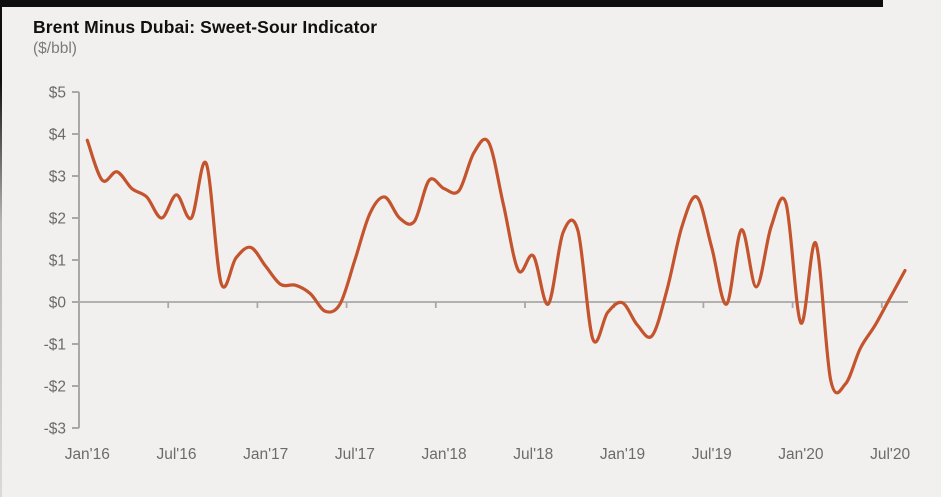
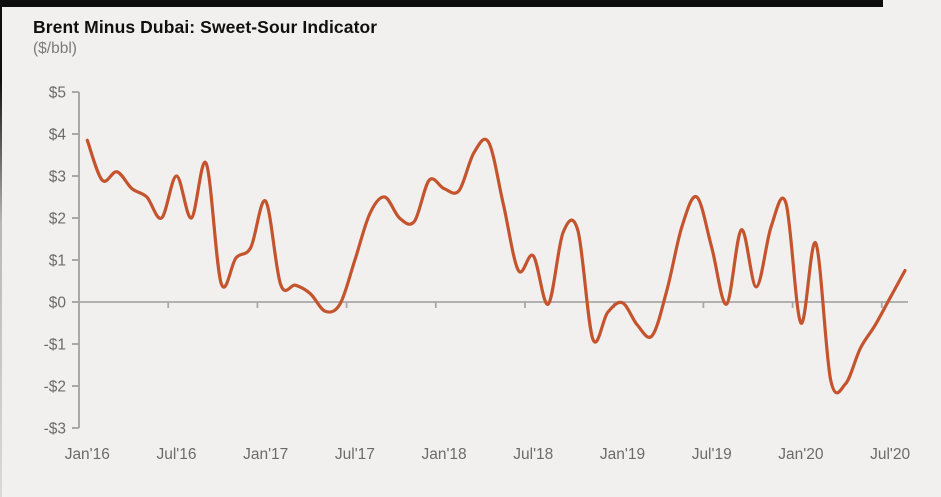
Jul'16: $2.5 -> $3.0
Jan'17: $0.8 -> $2.4
